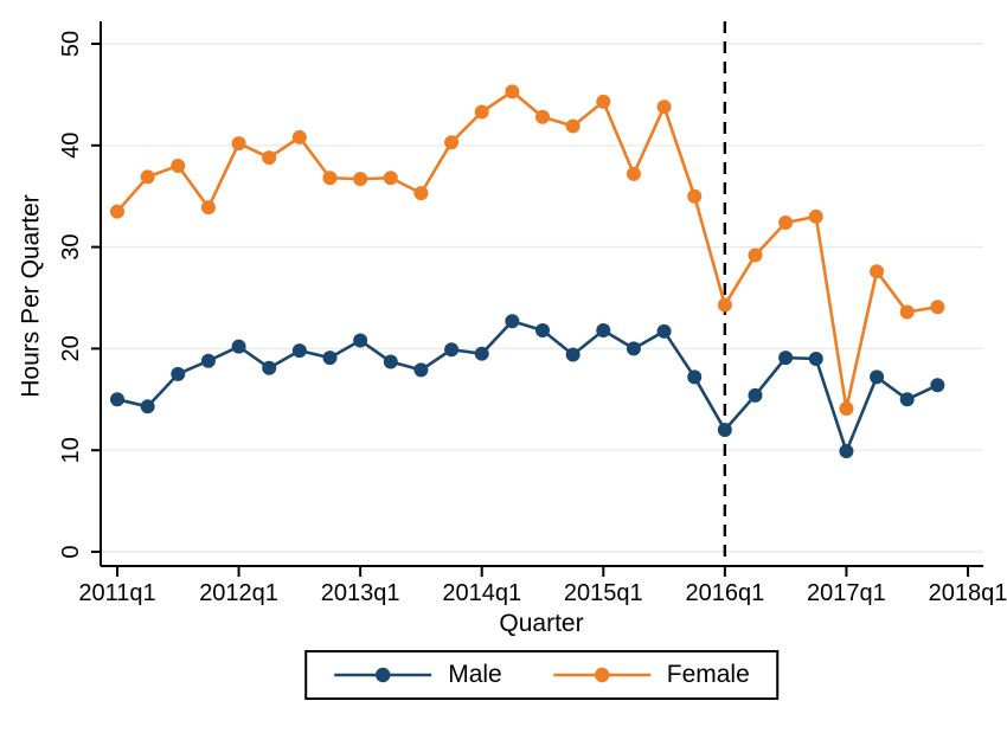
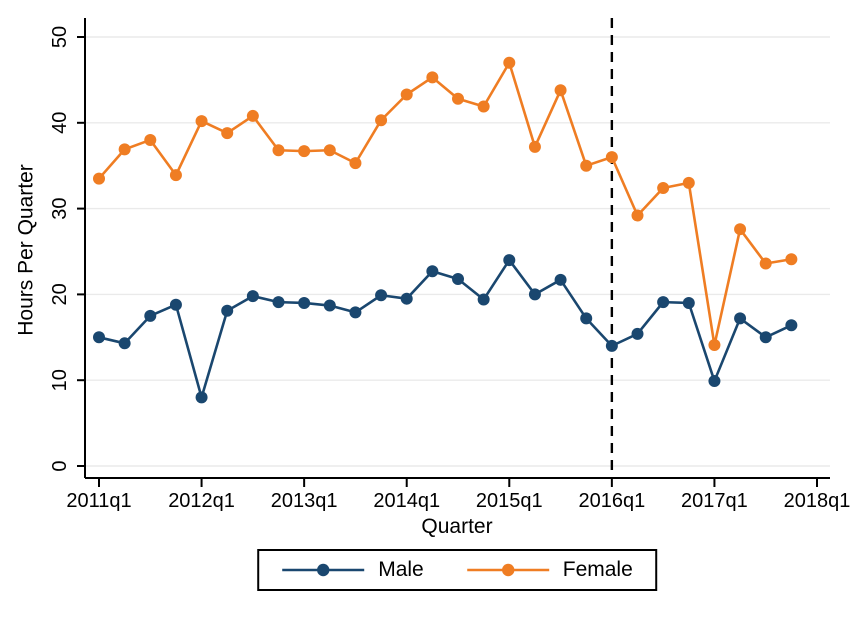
Male/2012q1: 20 -> 8
Male/2013q1: 21 -> 19
Male/2015q1: 22 -> 24
Female/2015q1: 44 -> 47
Male/2016q1: 12 -> 14
Female/2016q1: 24 -> 36
